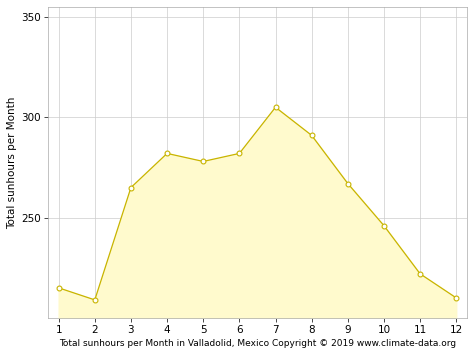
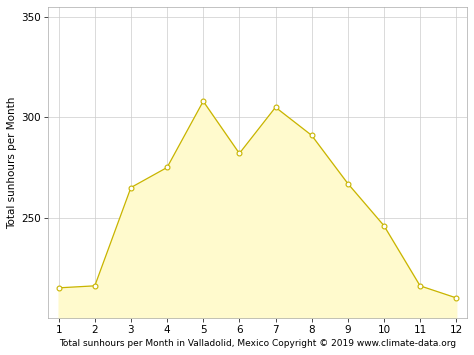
2: 209 -> 216
4: 282 -> 275
5: 278 -> 308
11: 222 -> 216
